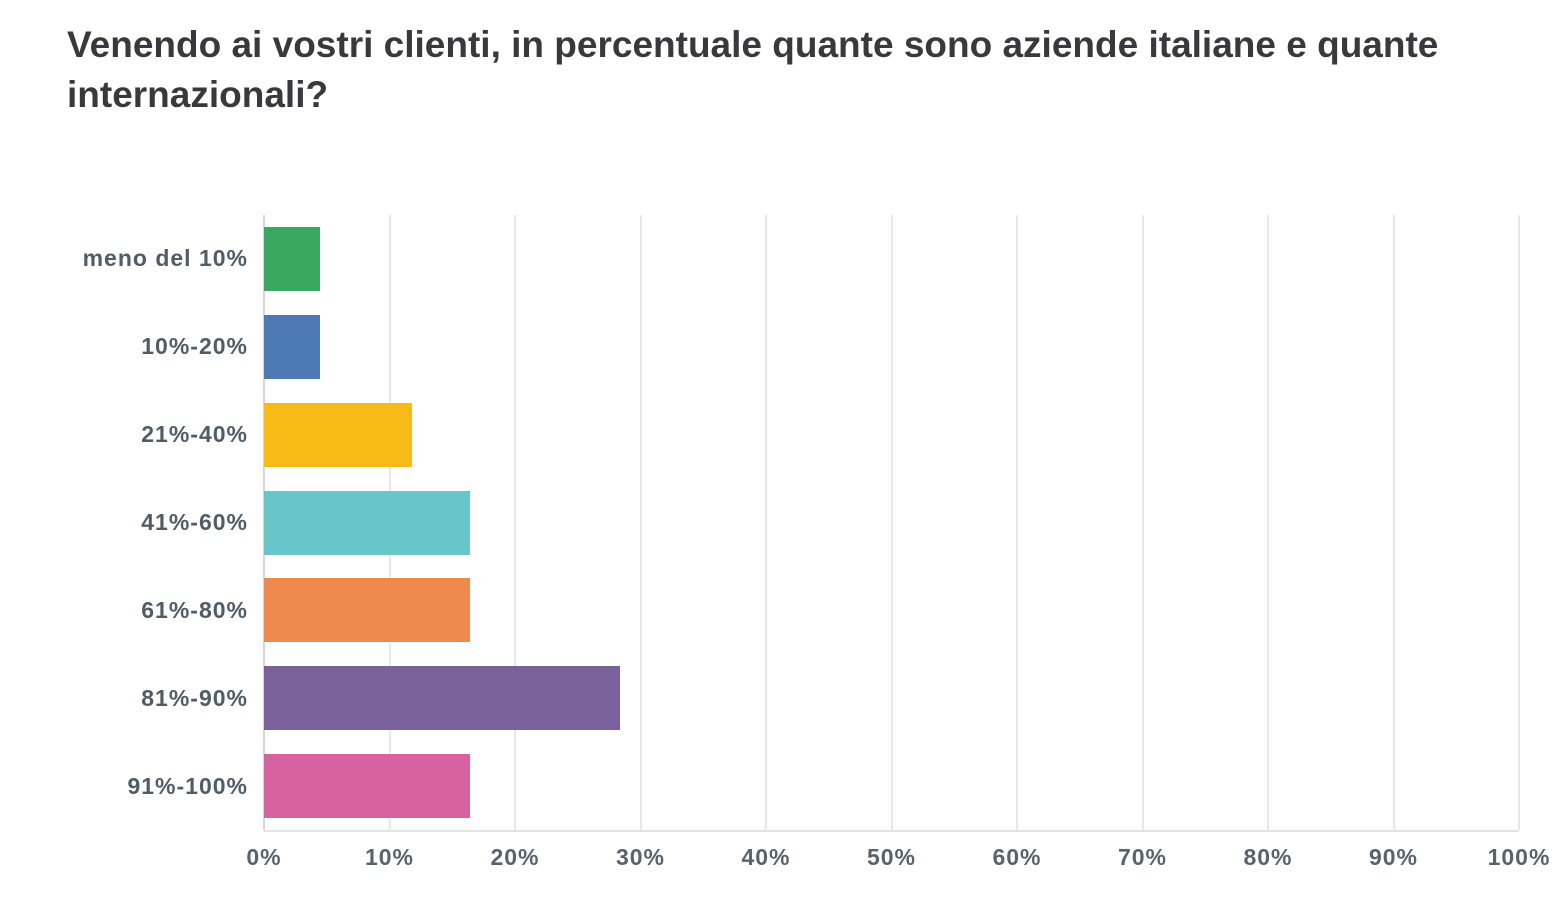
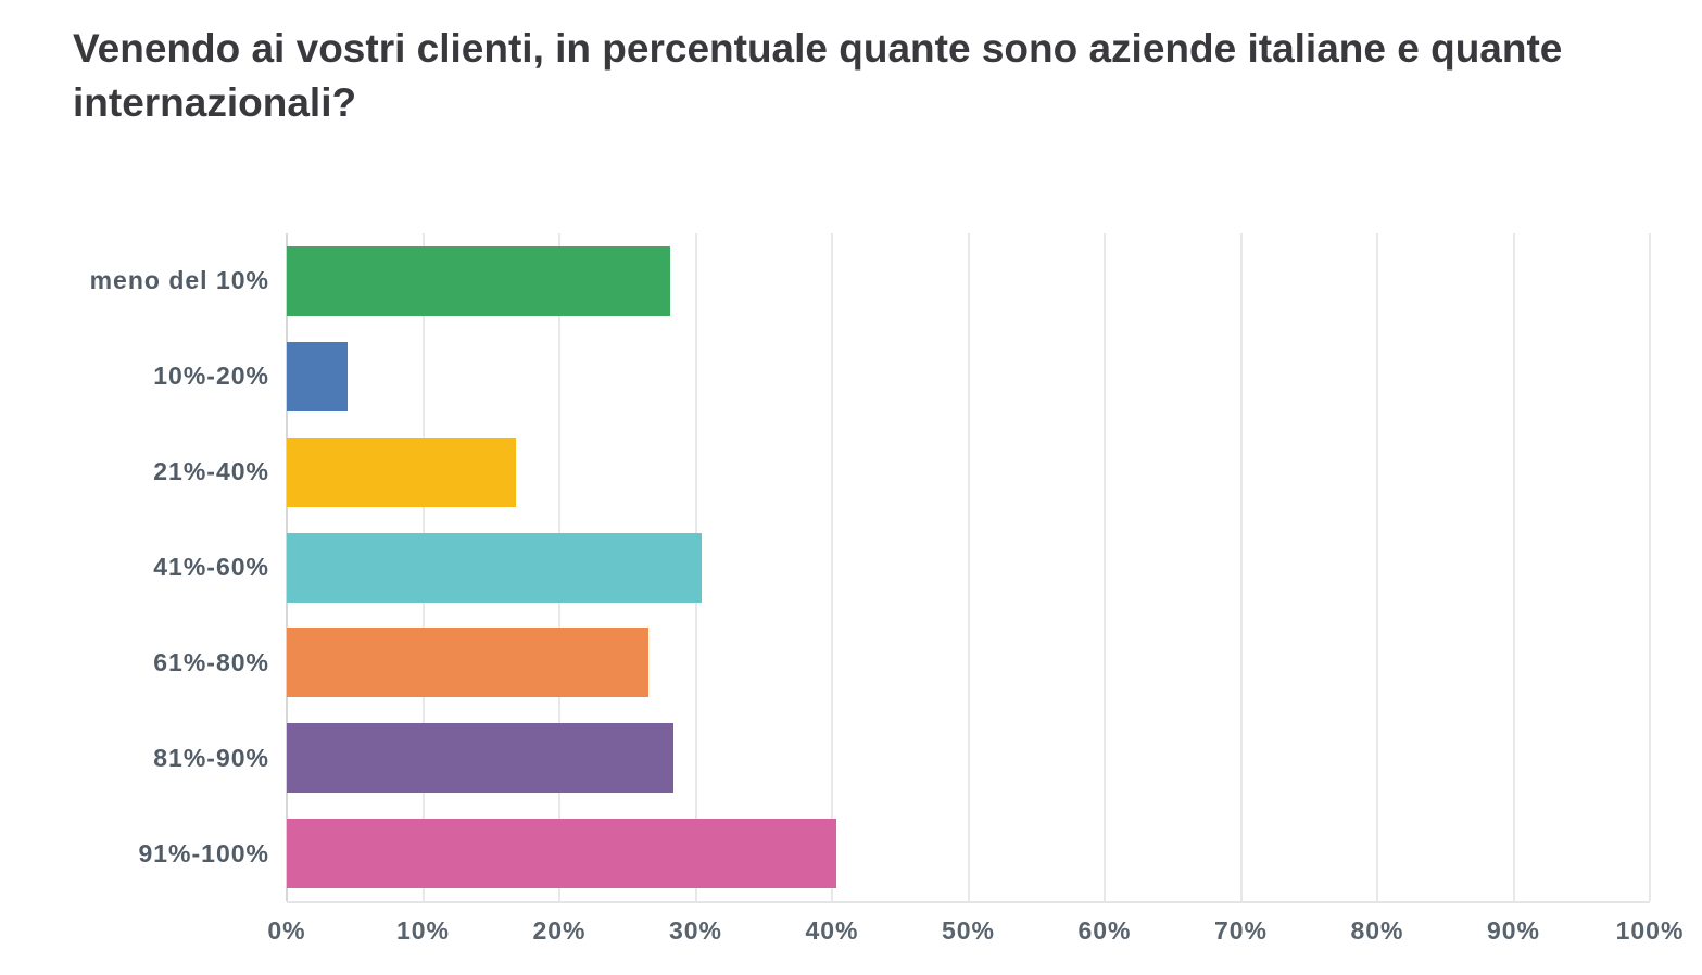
meno del 10%: 4.5% -> 28.1%
21%-40%: 11.8% -> 16.8%
41%-60%: 16.4% -> 30.4%
61%-80%: 16.4% -> 26.5%
91%-100%: 16.4% -> 40.3%
